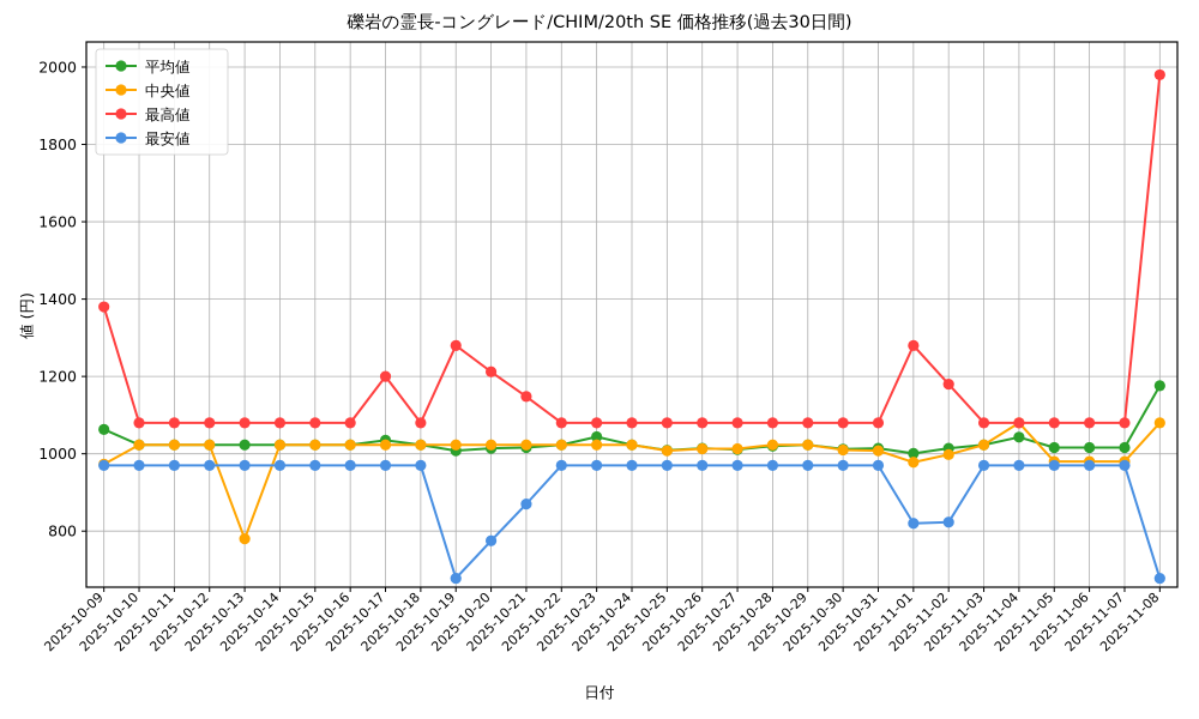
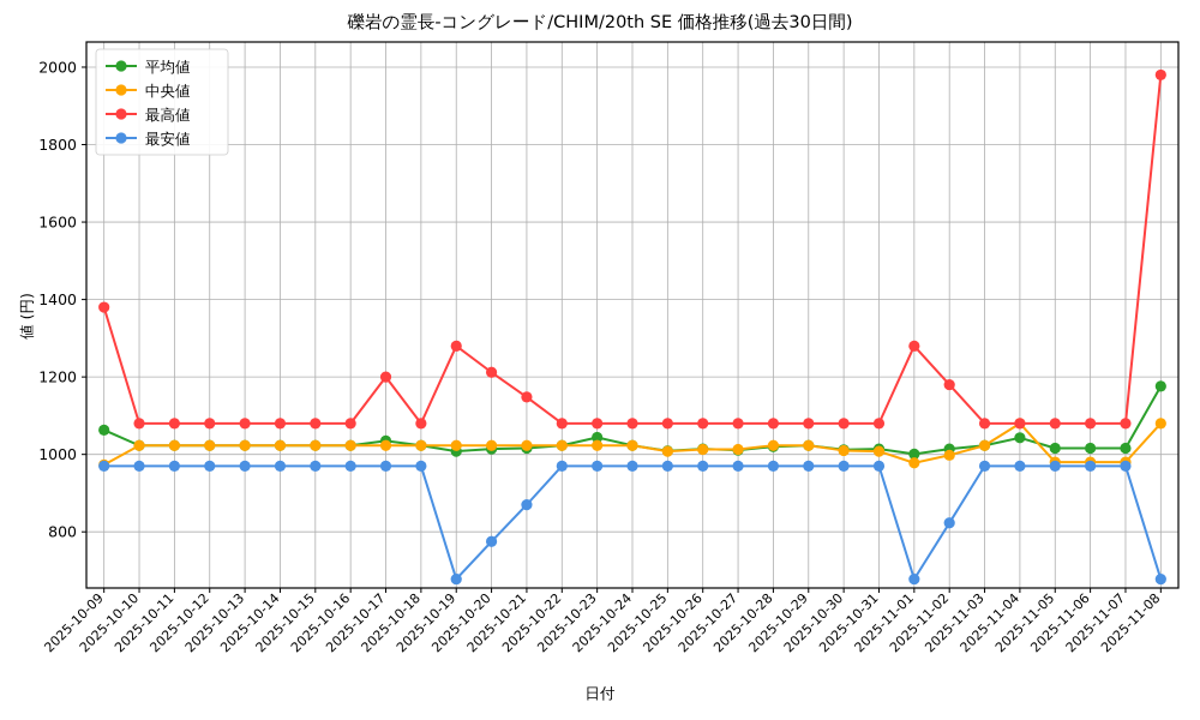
中央値/2025-10-13: 780 -> 1020
最安値/2025-11-01: 820 -> 680
